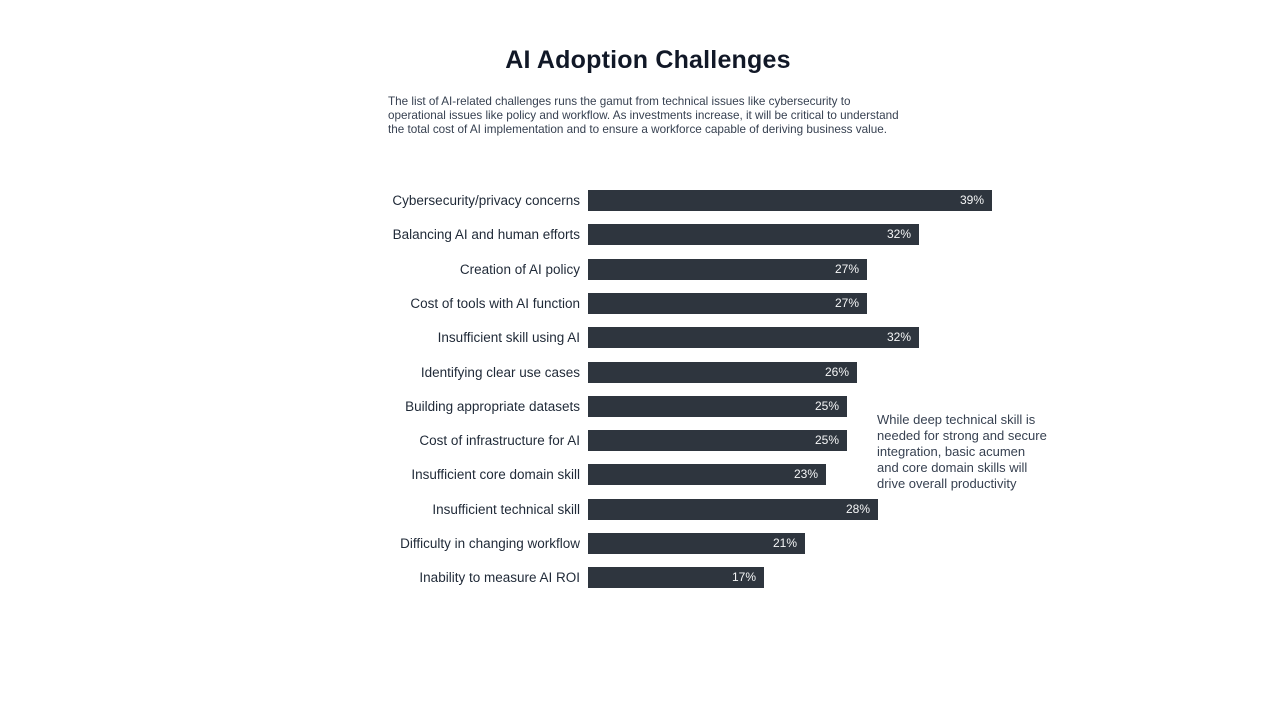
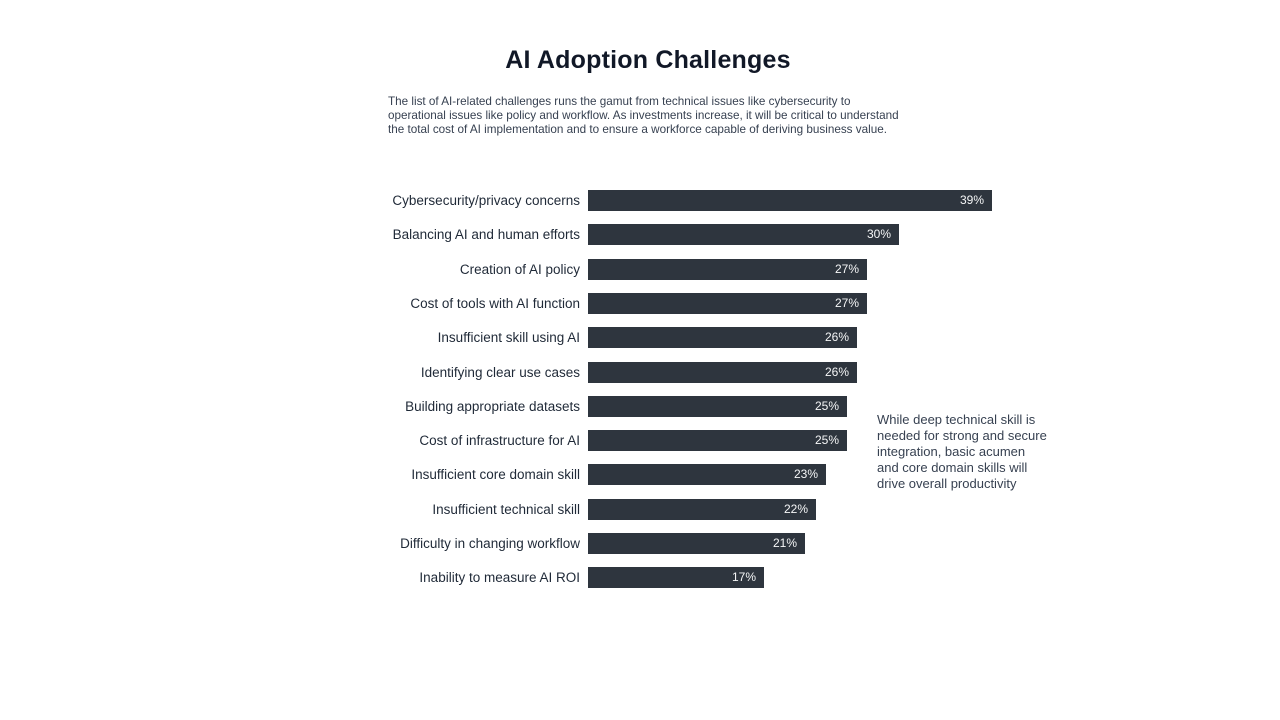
Balancing AI and human efforts: 32% -> 30%
Insufficient skill using AI: 32% -> 26%
Insufficient technical skill: 28% -> 22%
